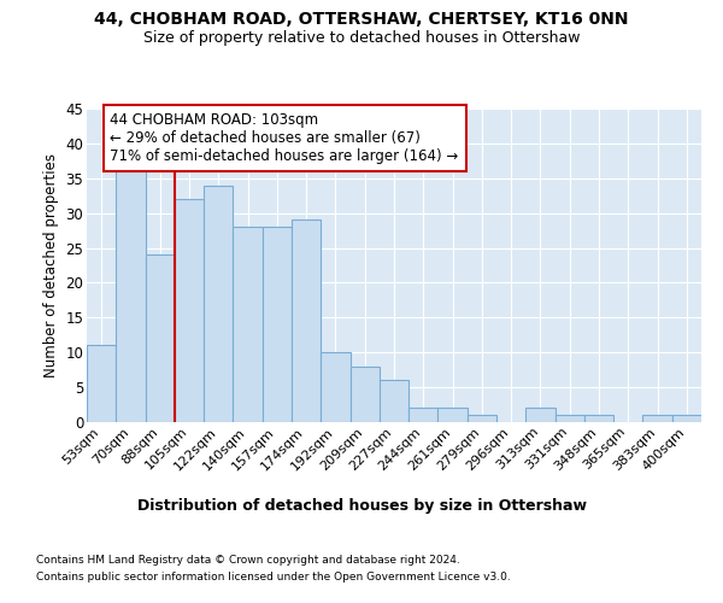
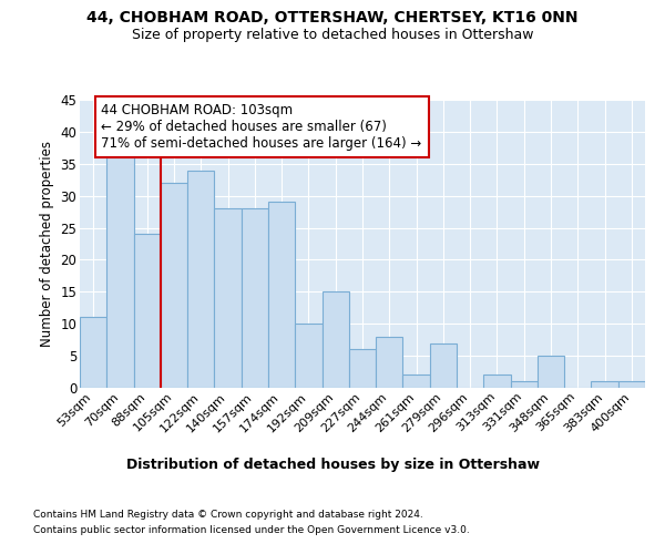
209sqm: 8 -> 15
244sqm: 2 -> 8
279sqm: 1 -> 7
348sqm: 1 -> 5
